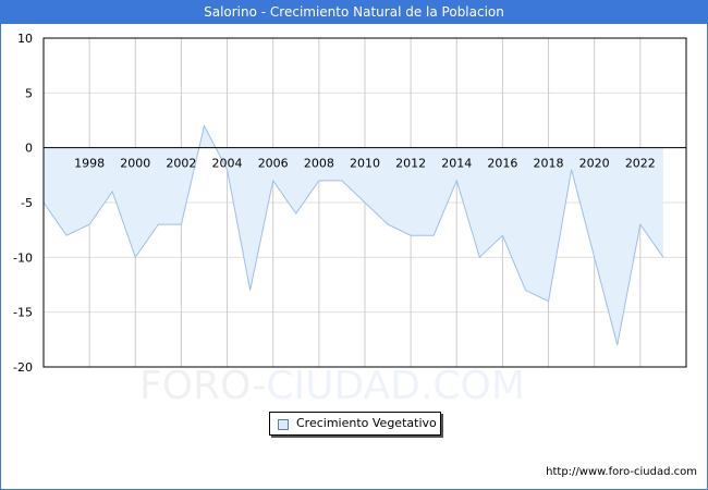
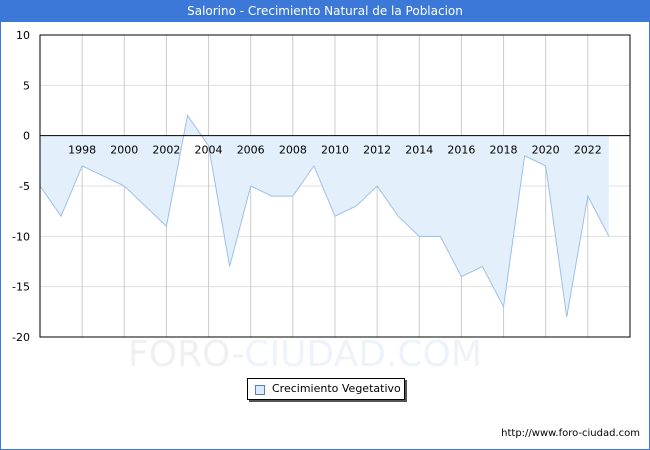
1998: -7 -> -3
2000: -10 -> -5
2002: -7 -> -9
2004: -2 -> -1
2006: -3 -> -5
2008: -3 -> -6
2010: -5 -> -8
2012: -8 -> -5
2014: -3 -> -10
2016: -8 -> -14
2018: -14 -> -17
2020: -10 -> -3
2022: -7 -> -6
